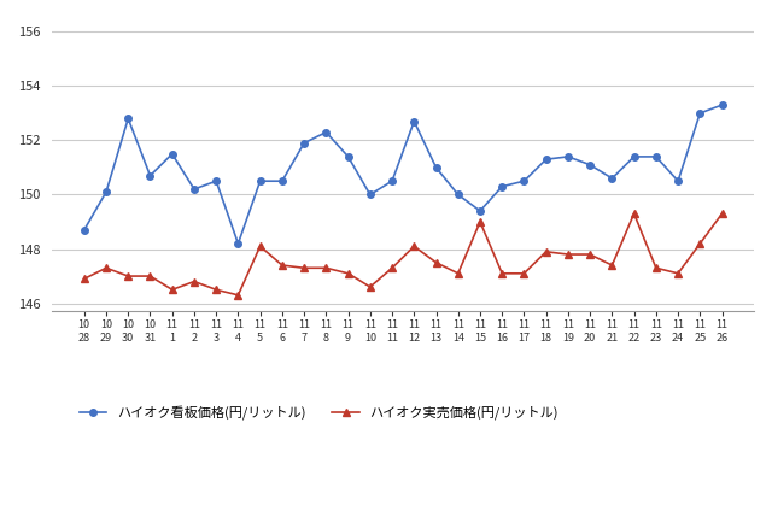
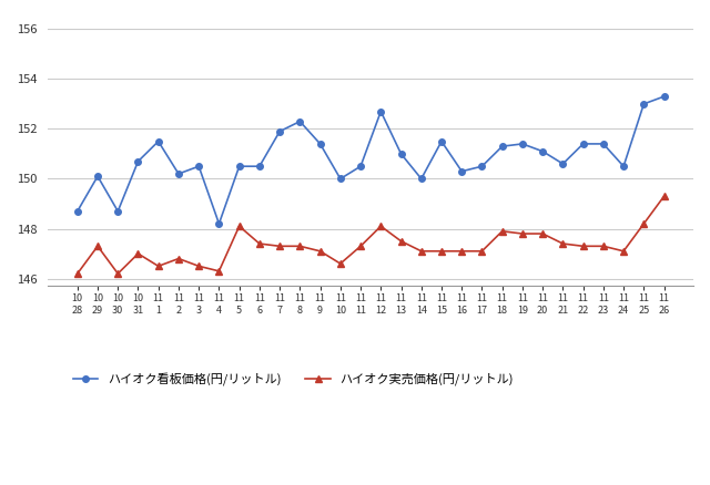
ハイオク実売価格(円/リットル)/10 28: 146.9 -> 146.2
ハイオク看板価格(円/リットル)/10 30: 152.8 -> 148.7
ハイオク実売価格(円/リットル)/10 30: 147.0 -> 146.2
ハイオク看板価格(円/リットル)/11 15: 149.4 -> 151.5
ハイオク実売価格(円/リットル)/11 15: 149.0 -> 147.1
ハイオク実売価格(円/リットル)/11 22: 149.3 -> 147.3
